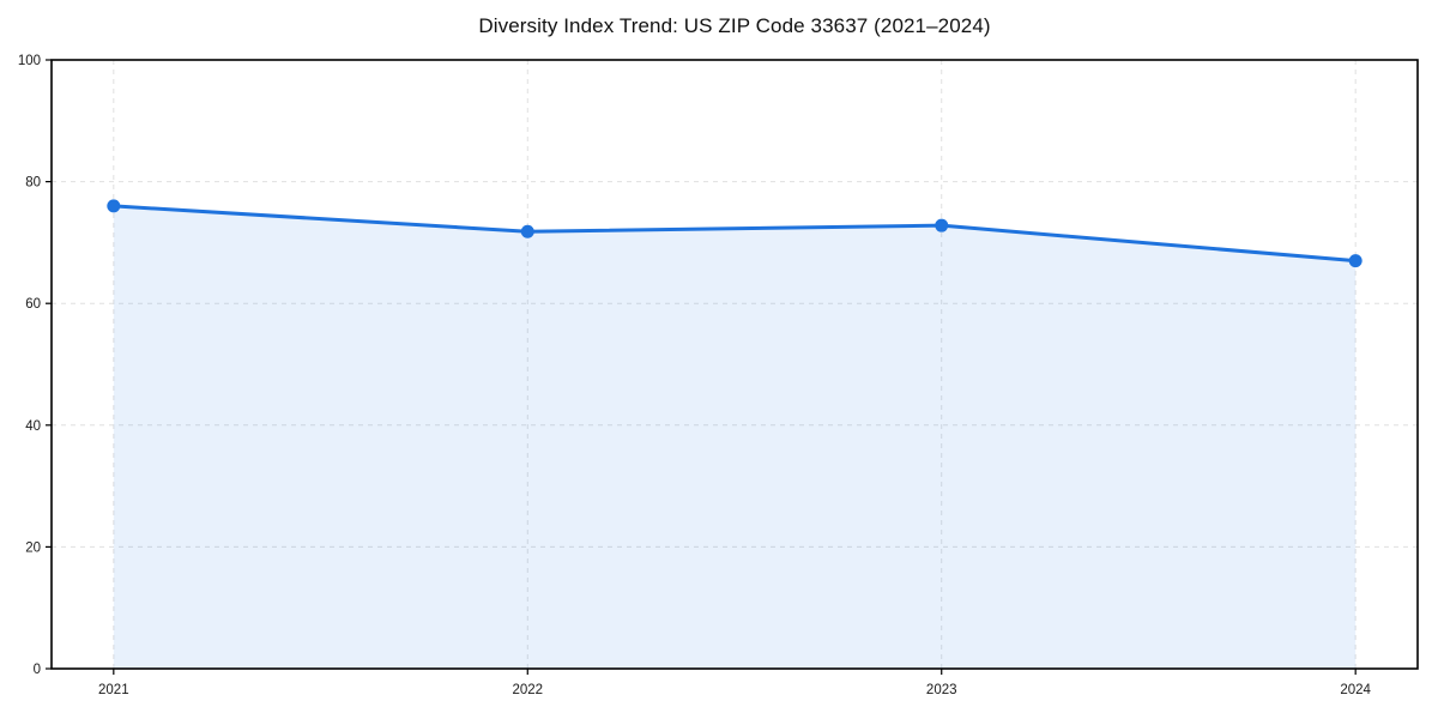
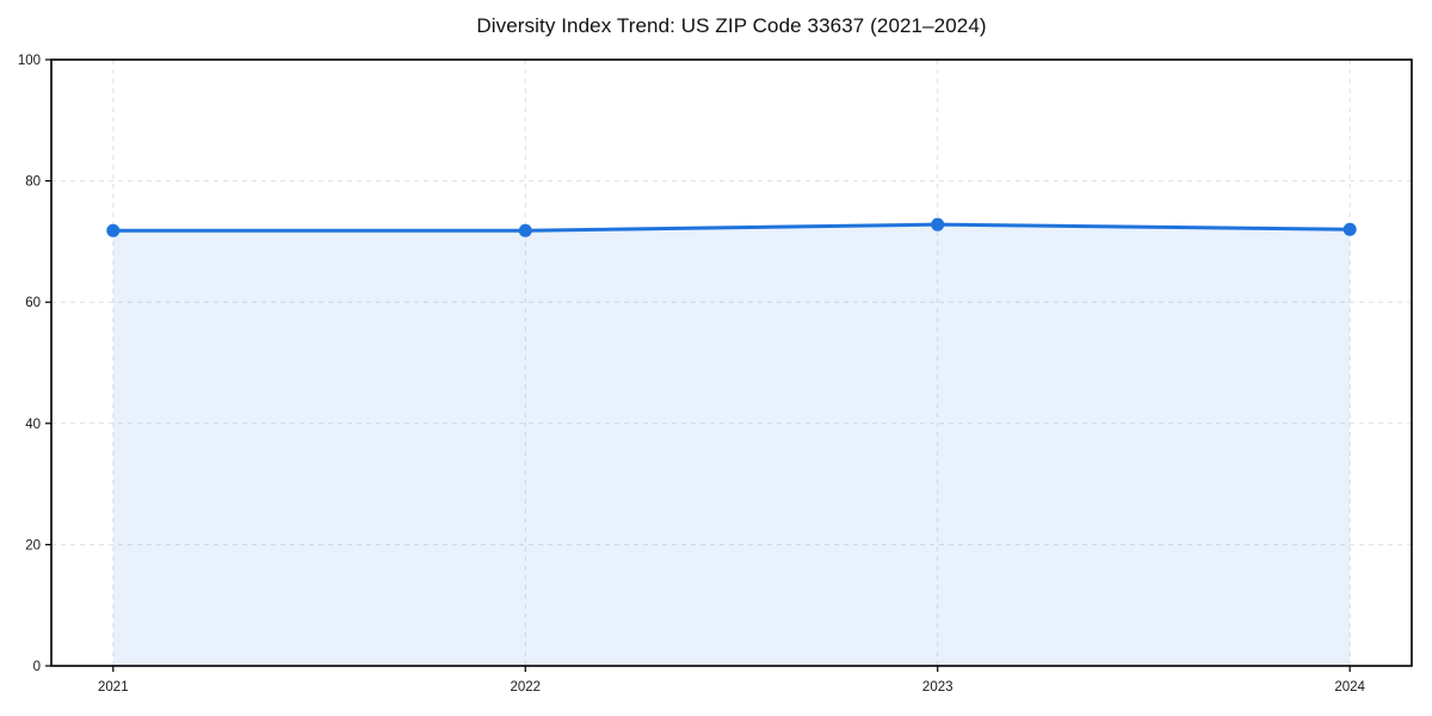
2021: 76 -> 72
2024: 67 -> 72
